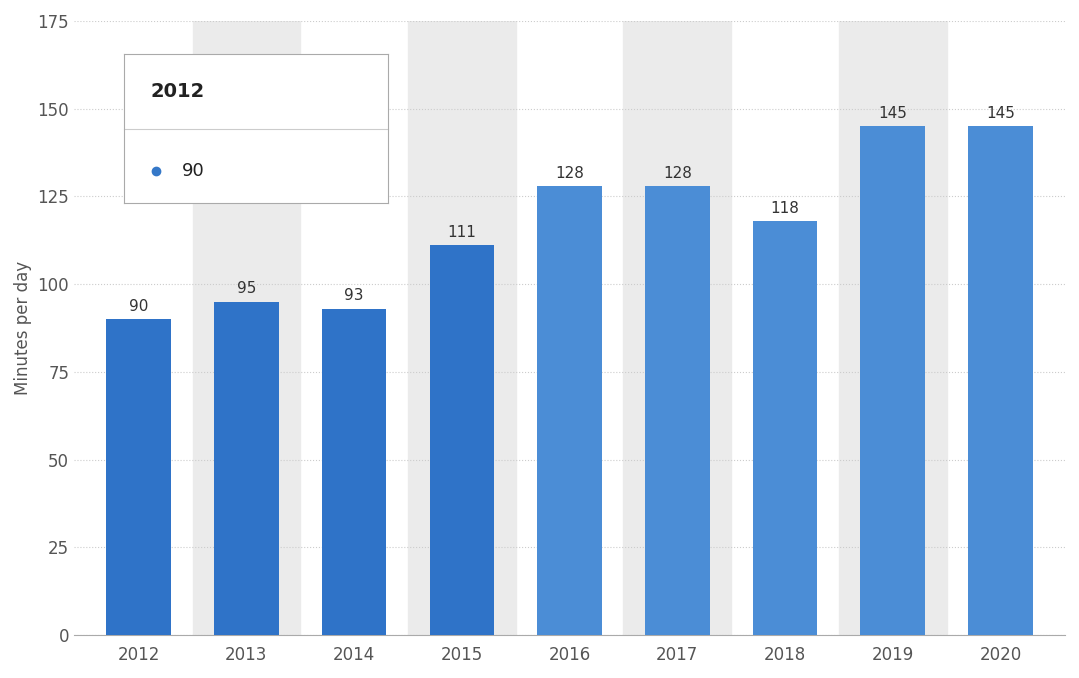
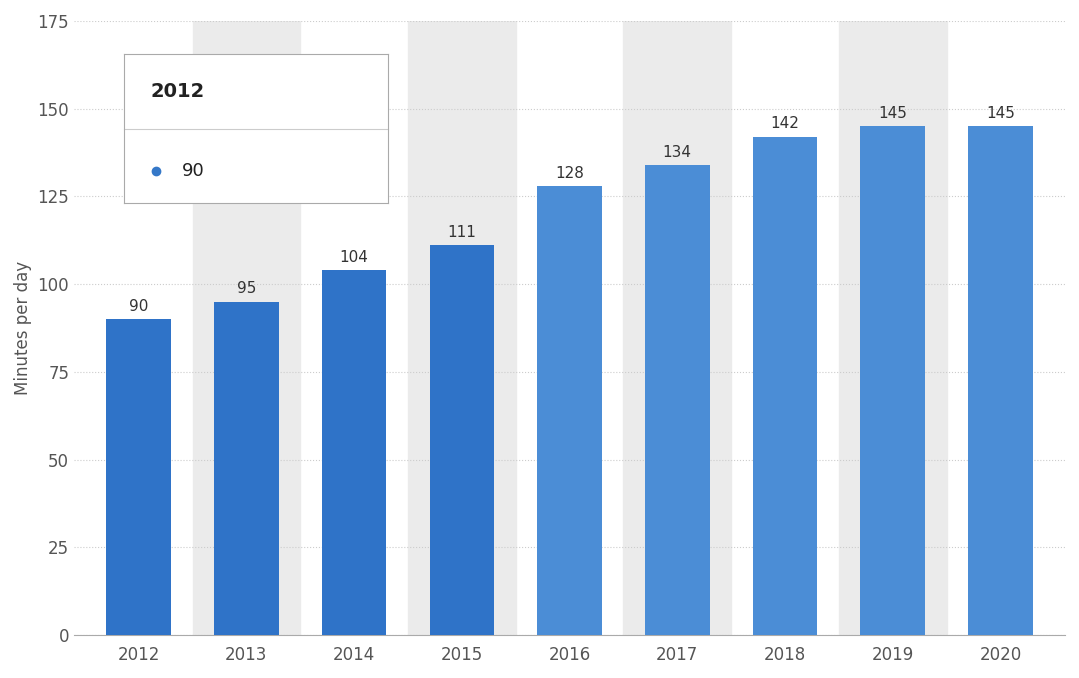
2014: 93 -> 104
2017: 128 -> 134
2018: 118 -> 142
